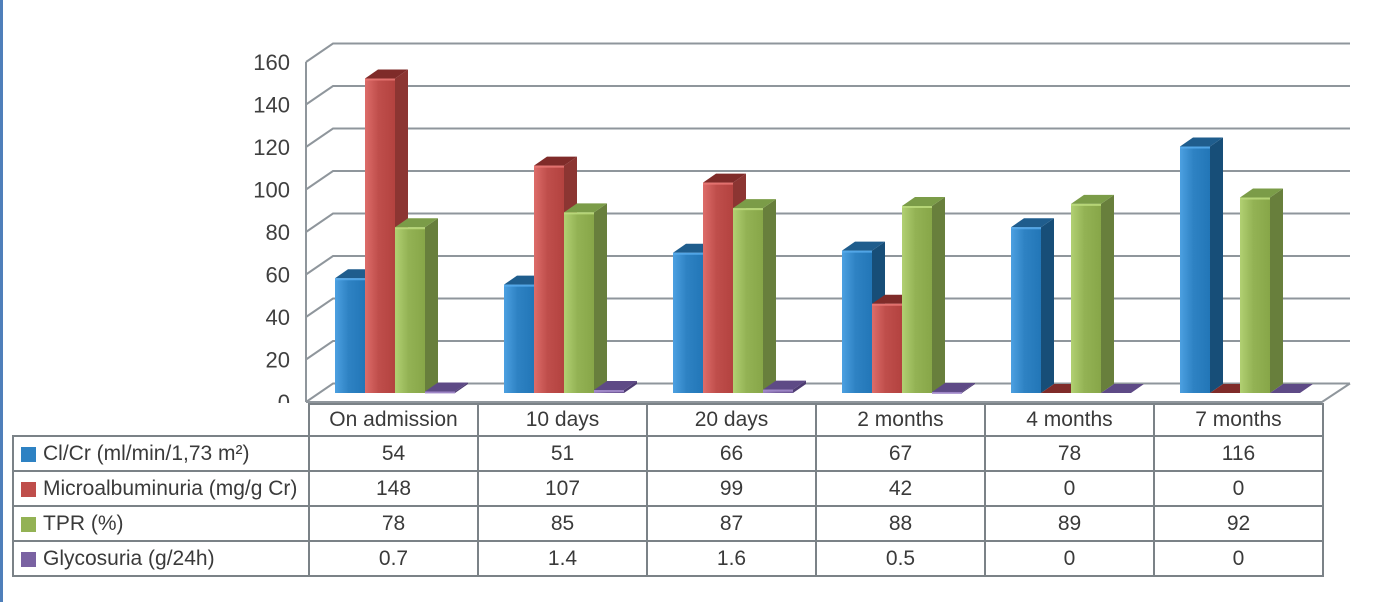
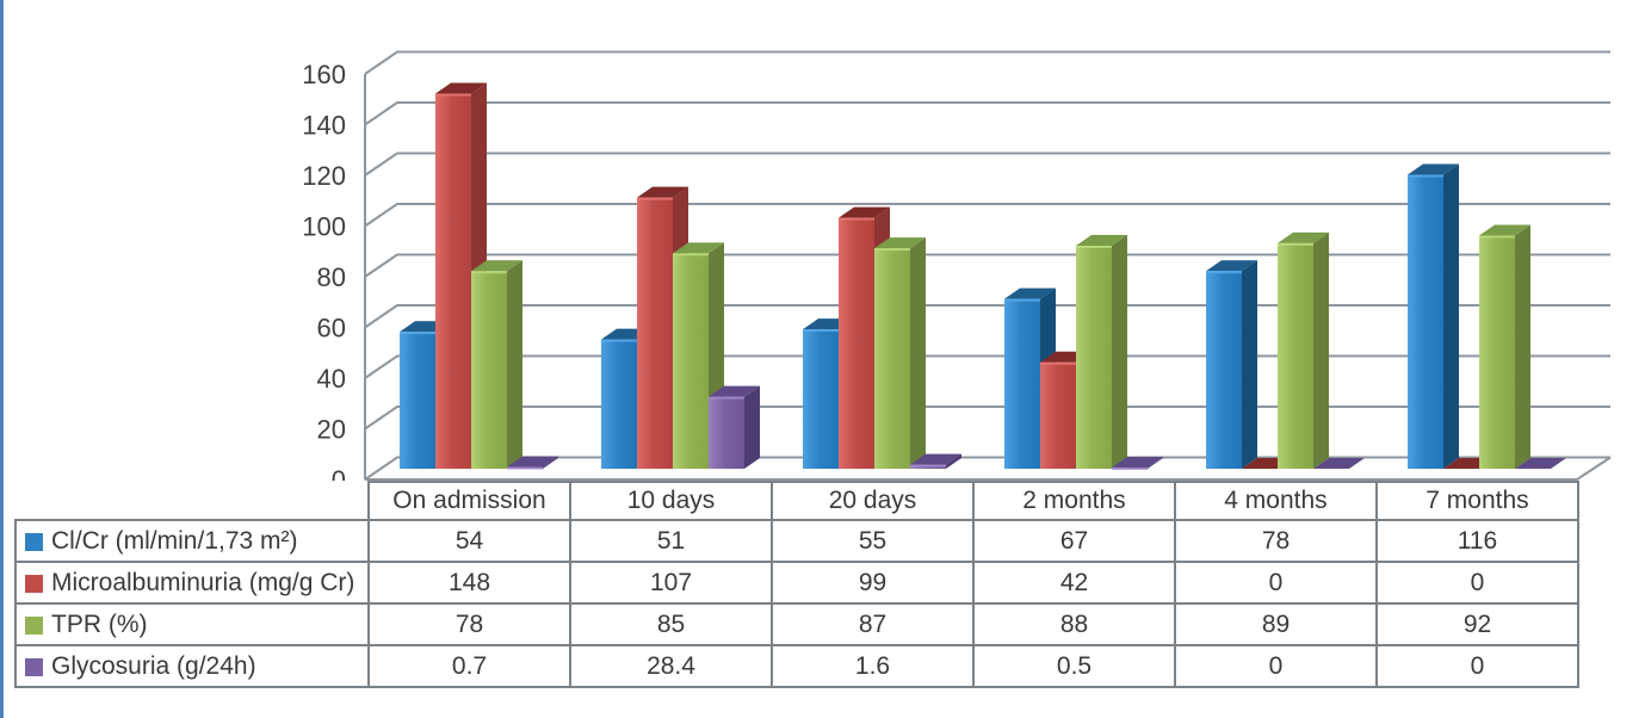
Glycosuria (g/24h)/10 days: 1.4 -> 28.4
Cl/Cr (ml/min/1,73 m²)/20 days: 66 -> 55
